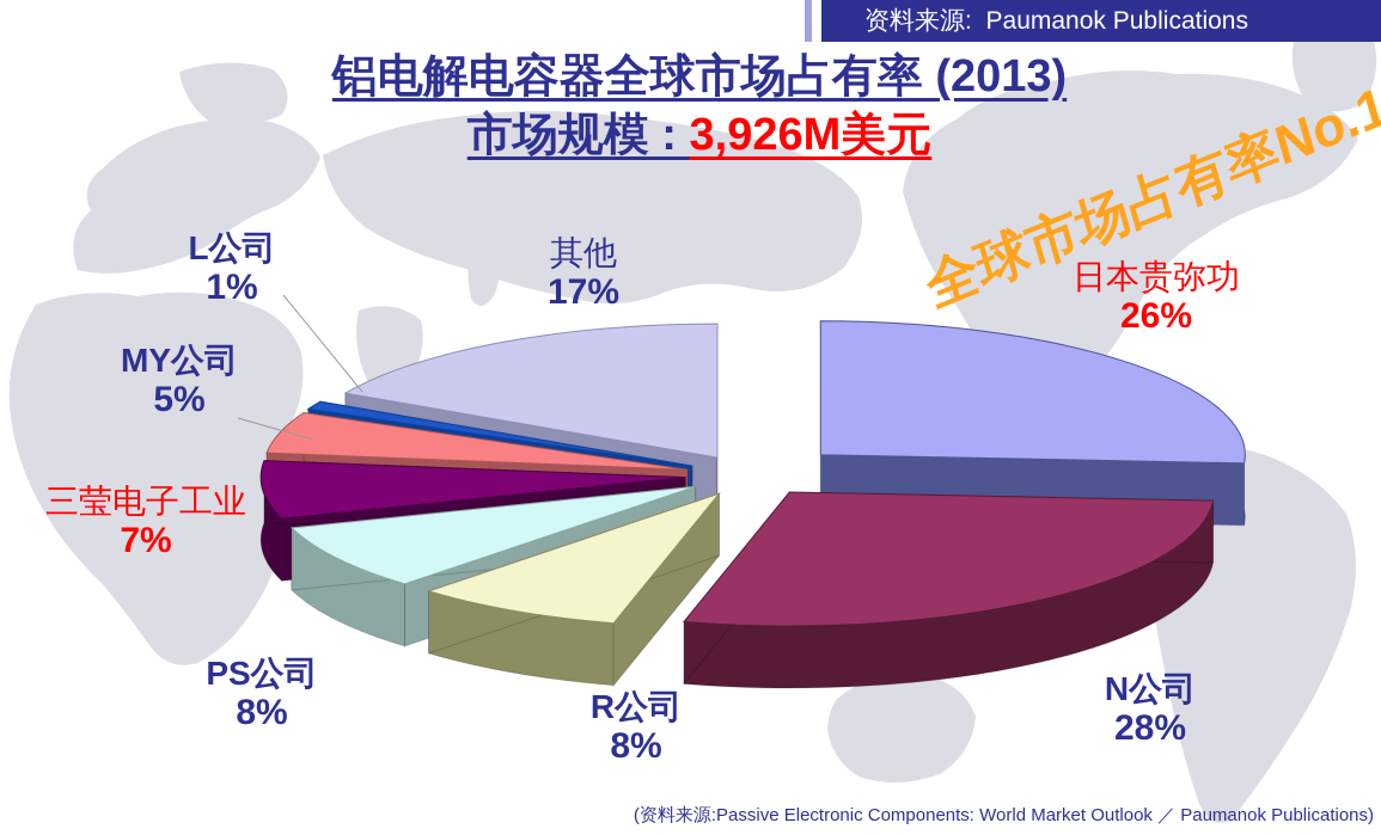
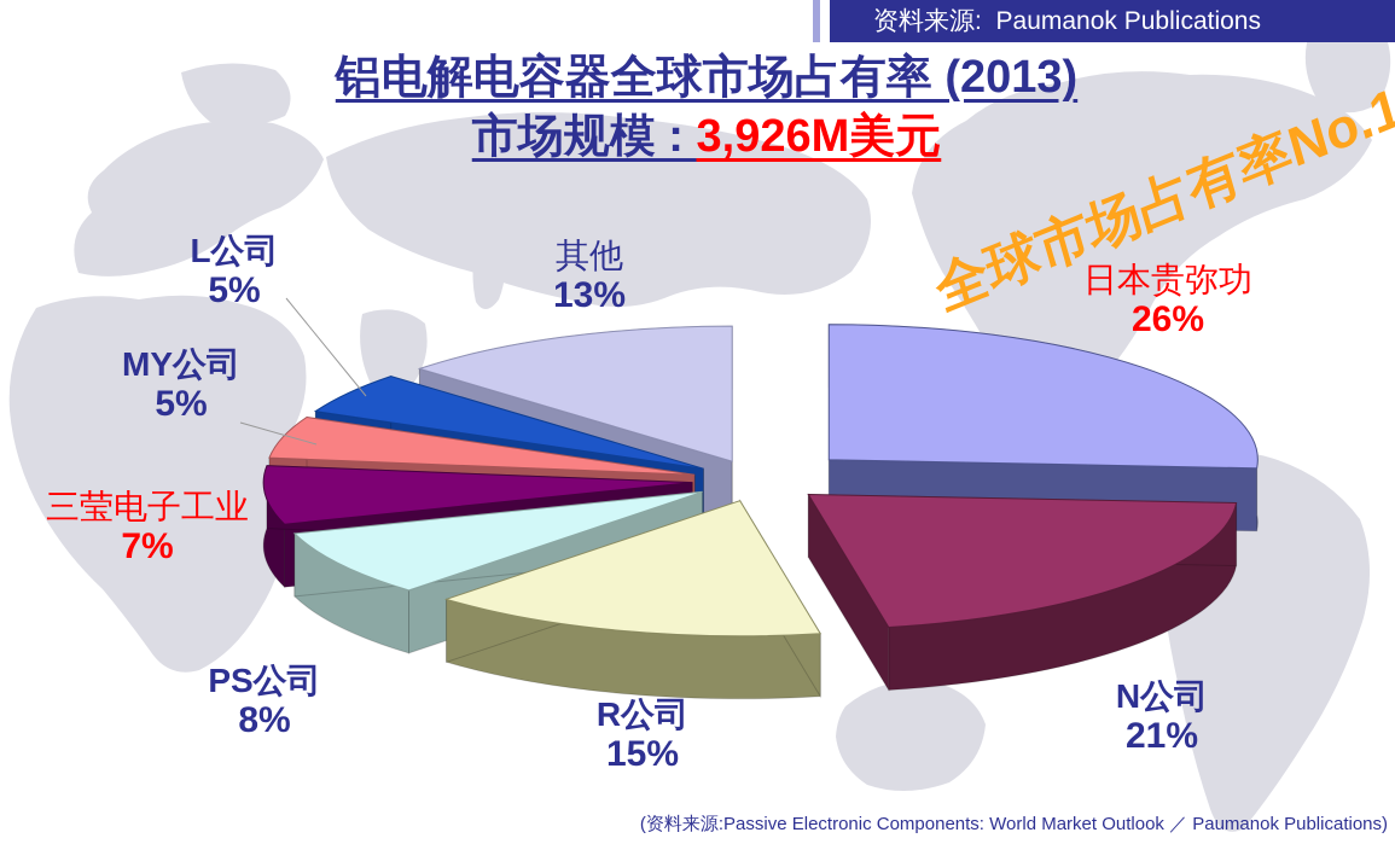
N公司: 28% -> 21%
R公司: 8% -> 15%
L公司: 1% -> 5%
其他: 17% -> 13%
